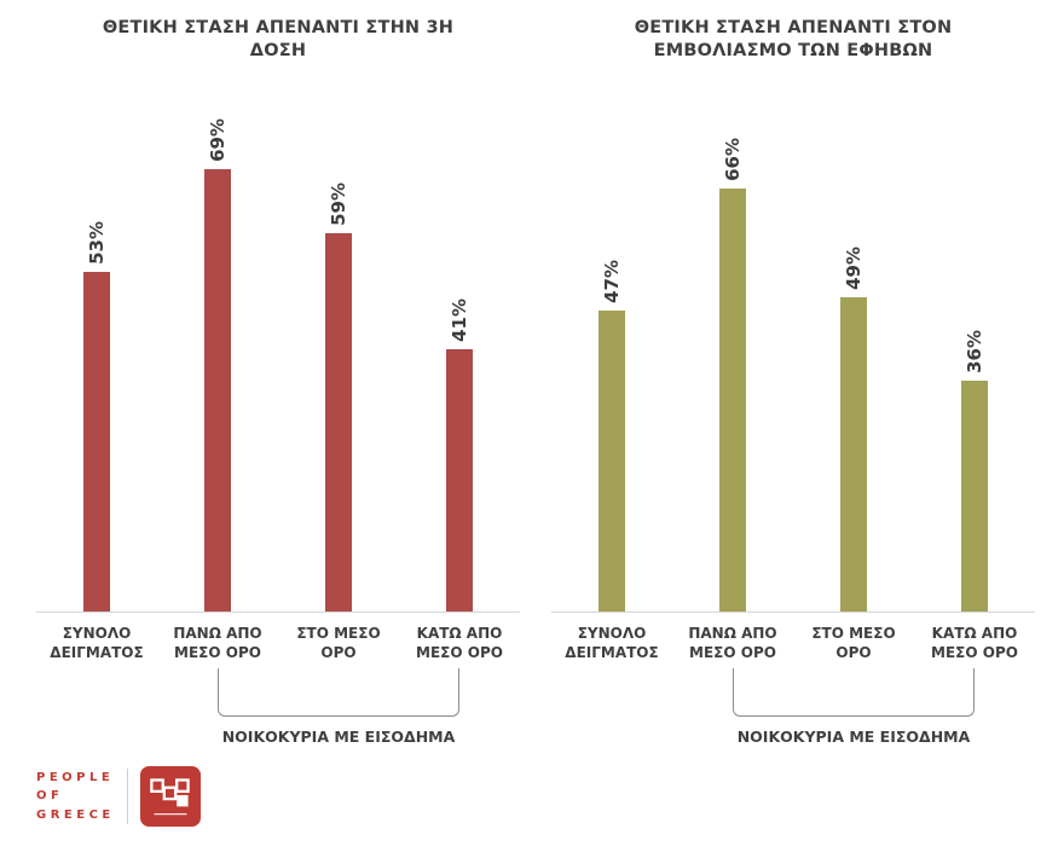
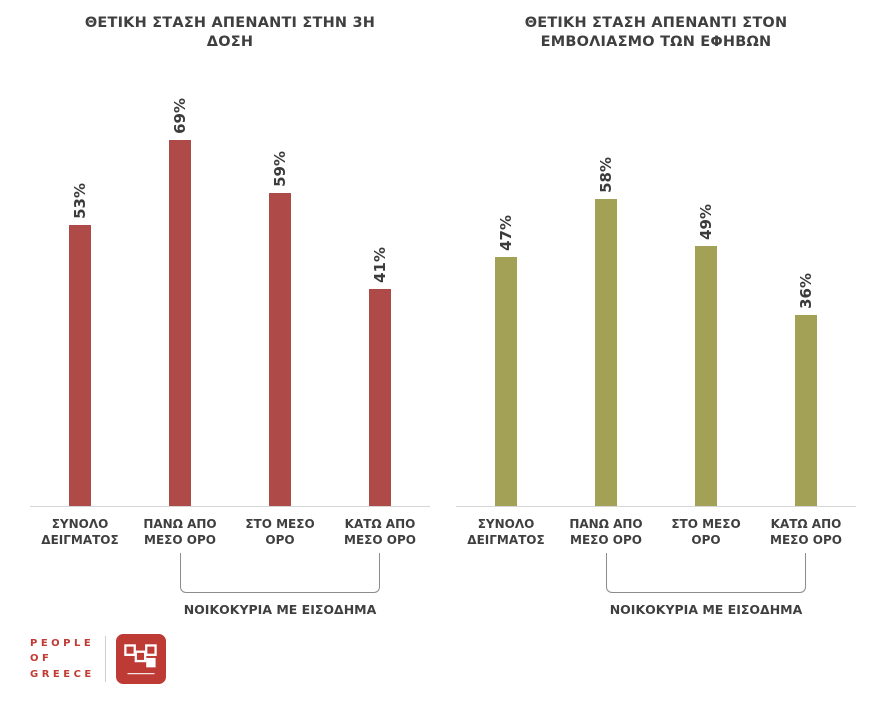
ΘΕΤΙΚΗ ΣΤΑΣΗ ΑΠΕΝΑΝΤΙ ΣΤΟΝ ΕΜΒΟΛΙΑΣΜΟ ΤΩΝ ΕΦΗΒΩΝ/ΠΑΝΩ ΑΠΟ ΜΕΣΟ ΟΡΟ: 66% -> 58%
